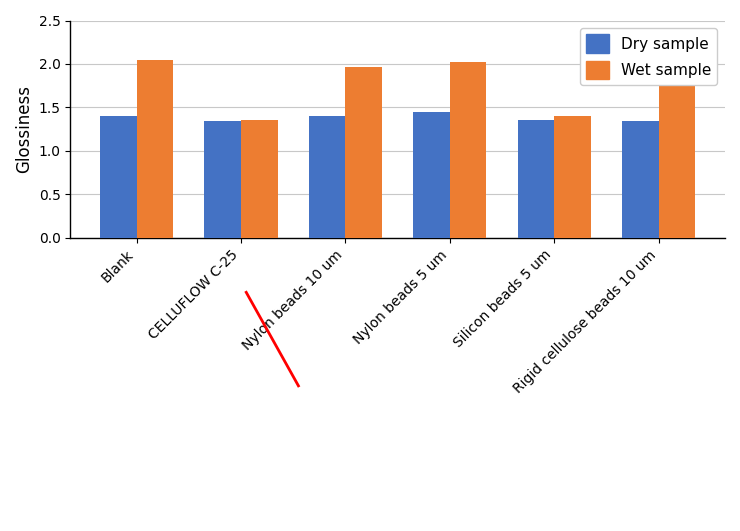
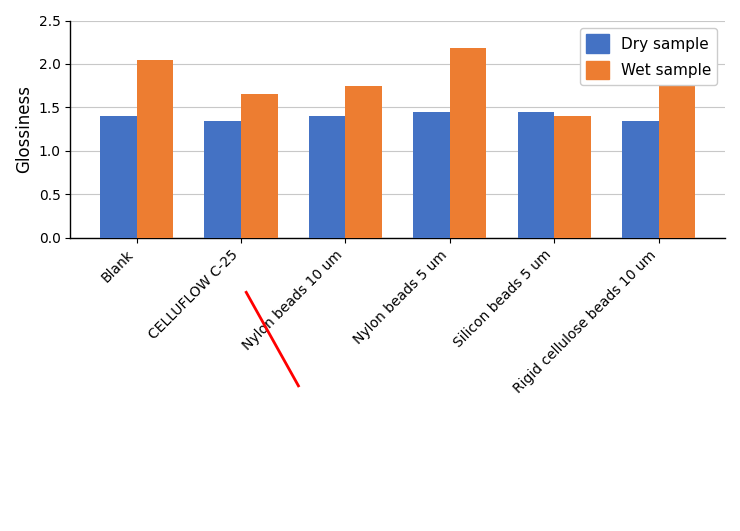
Wet sample/CELLUFLOW C-25: 1.36 -> 1.65
Wet sample/Nylon beads 10 um: 1.96 -> 1.75
Wet sample/Nylon beads 5 um: 2.02 -> 2.18
Dry sample/Silicon beads 5 um: 1.36 -> 1.45
